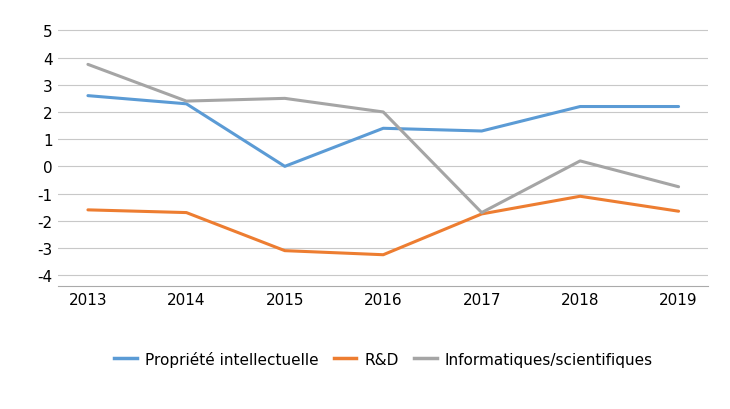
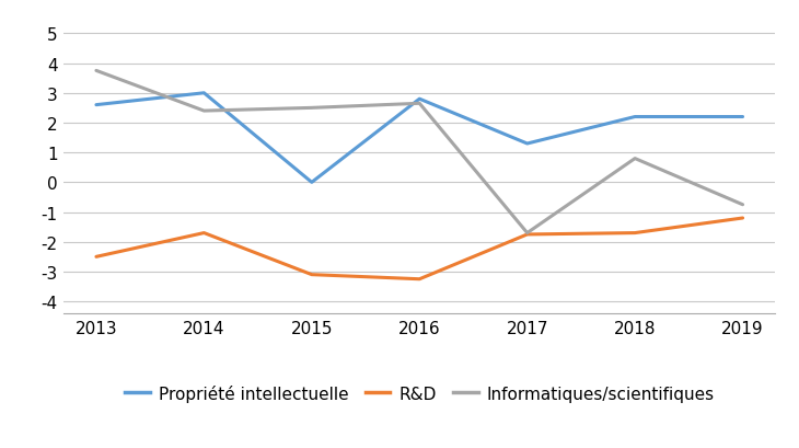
R&D/2013: -1.60 -> -2.50
Propriété intellectuelle/2014: 2.3 -> 3.0
Propriété intellectuelle/2016: 1.4 -> 2.8
Informatiques/scientifiques/2016: 2.00 -> 2.65
R&D/2018: -1.10 -> -1.70
Informatiques/scientifiques/2018: 0.20 -> 0.80
R&D/2019: -1.65 -> -1.20
